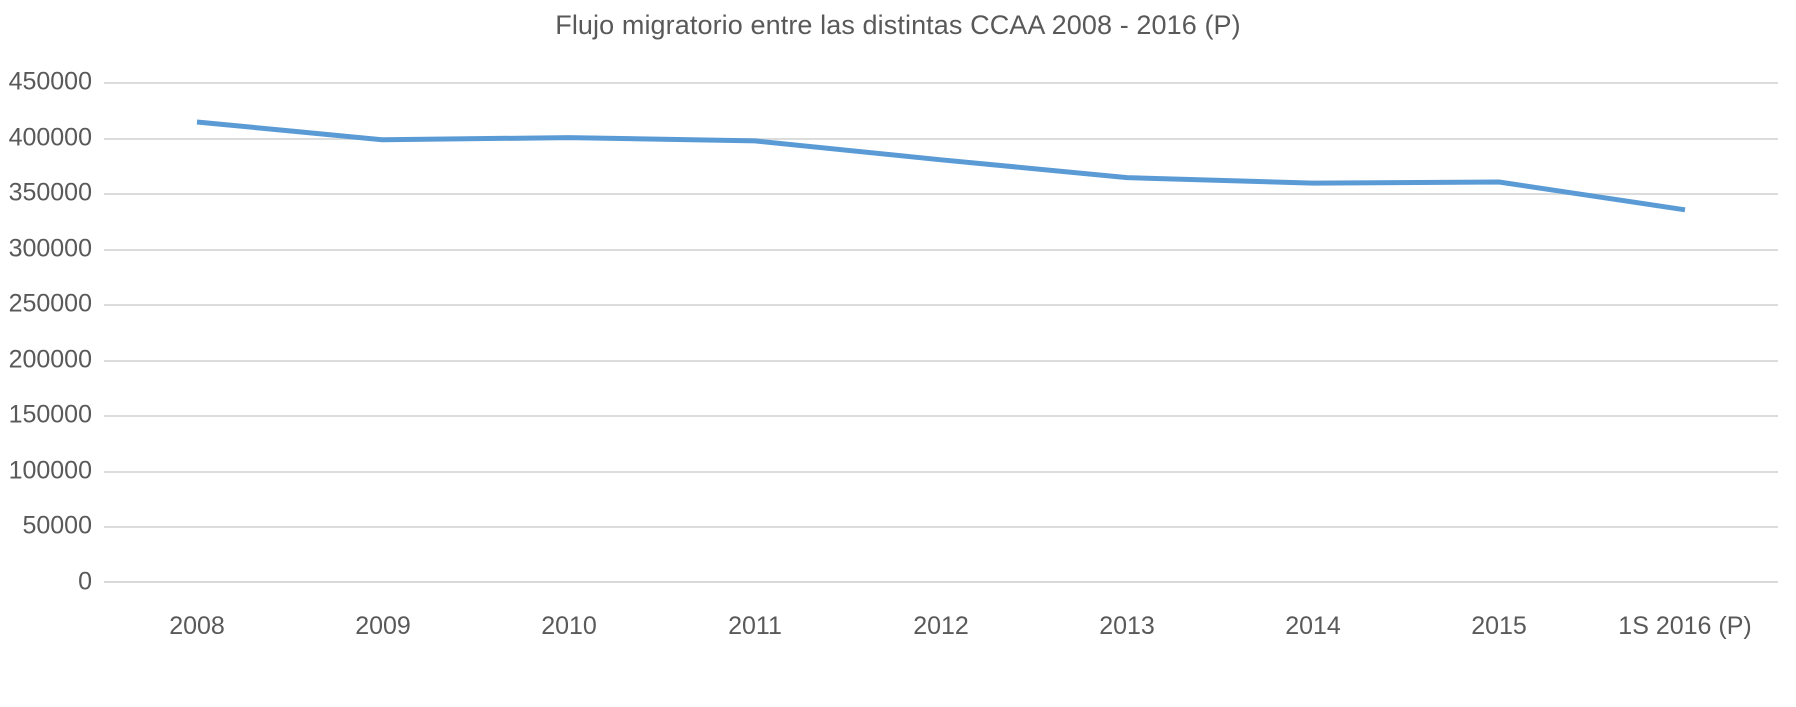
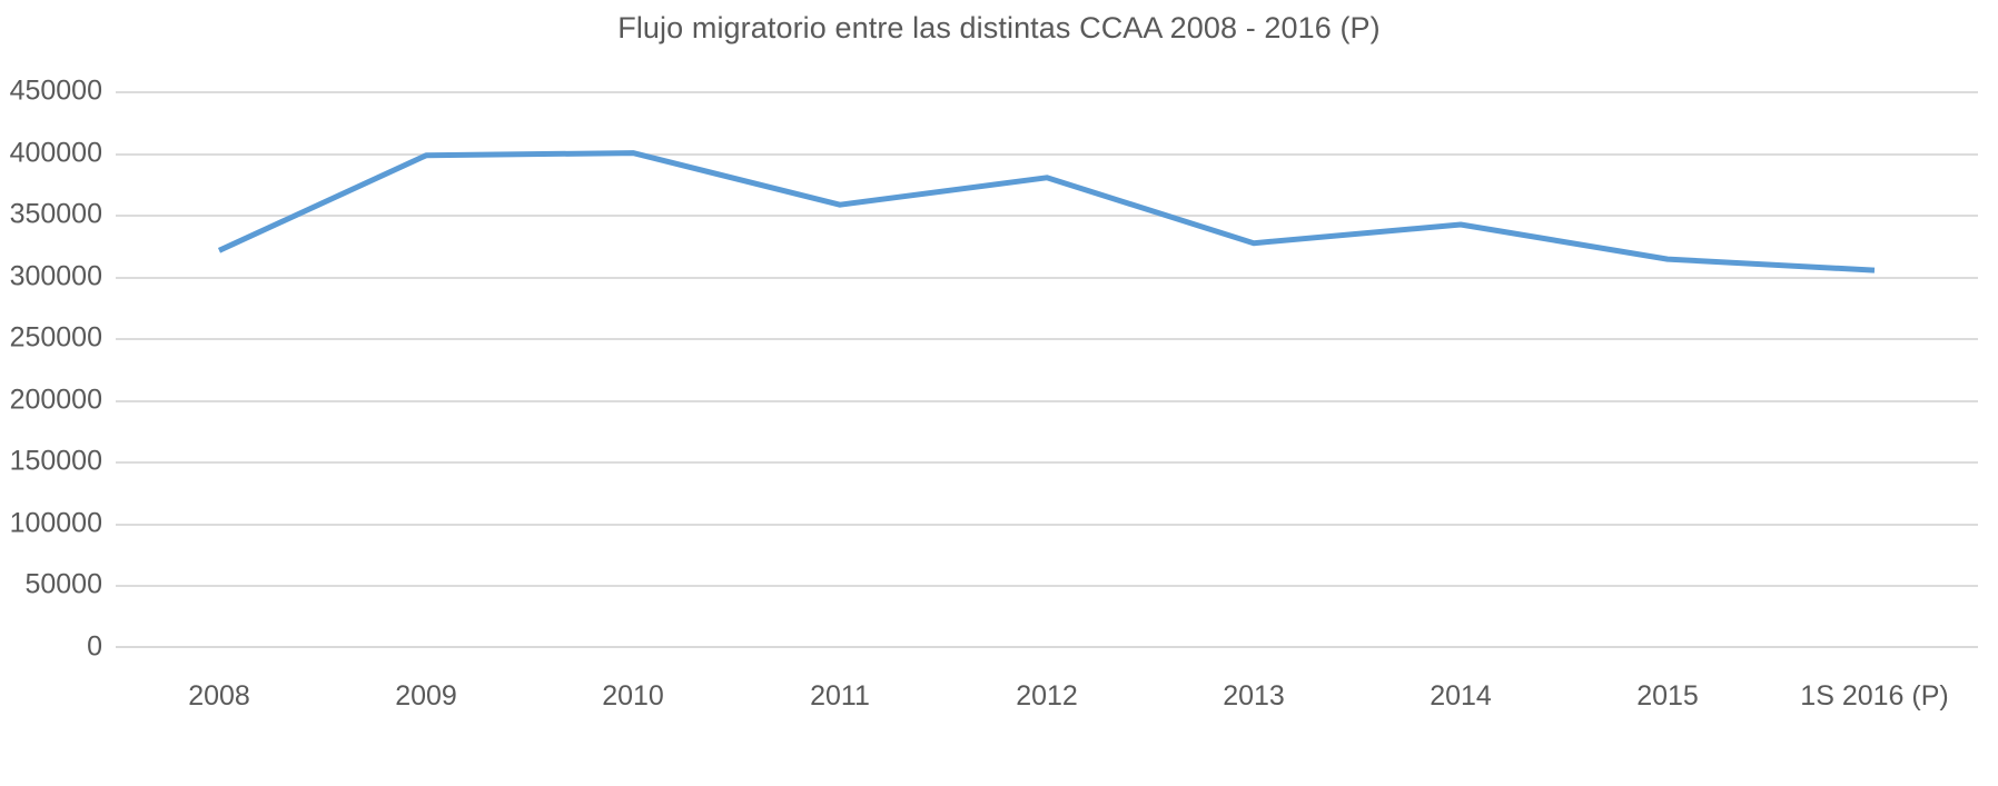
2008: 414000 -> 321000
2011: 397000 -> 358000
2013: 364000 -> 327000
2014: 359000 -> 342000
2015: 360000 -> 314000
1S 2016 (P): 335000 -> 305000
